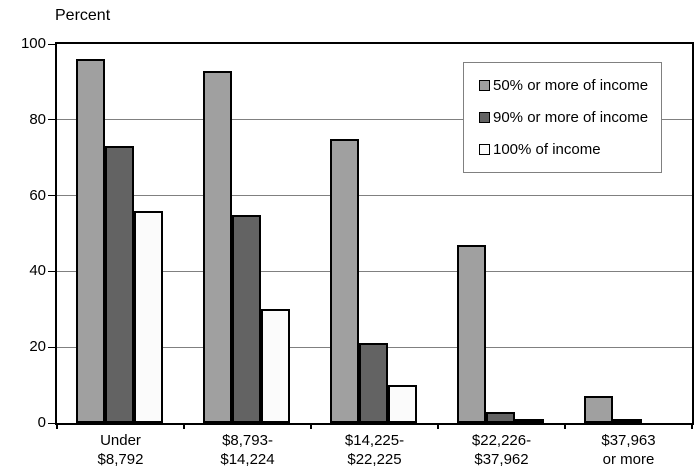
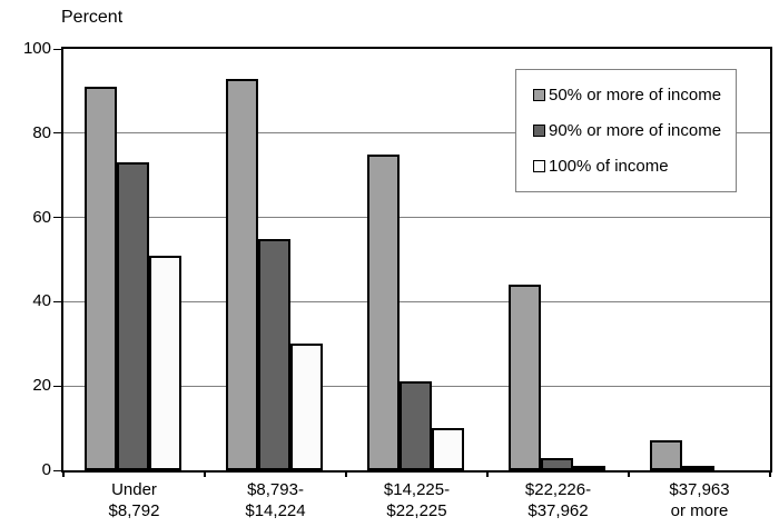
50% or more of income/Under $8,792: 96 -> 91
100% of income/Under $8,792: 56 -> 51
50% or more of income/$22,226-$37,962: 47 -> 44
